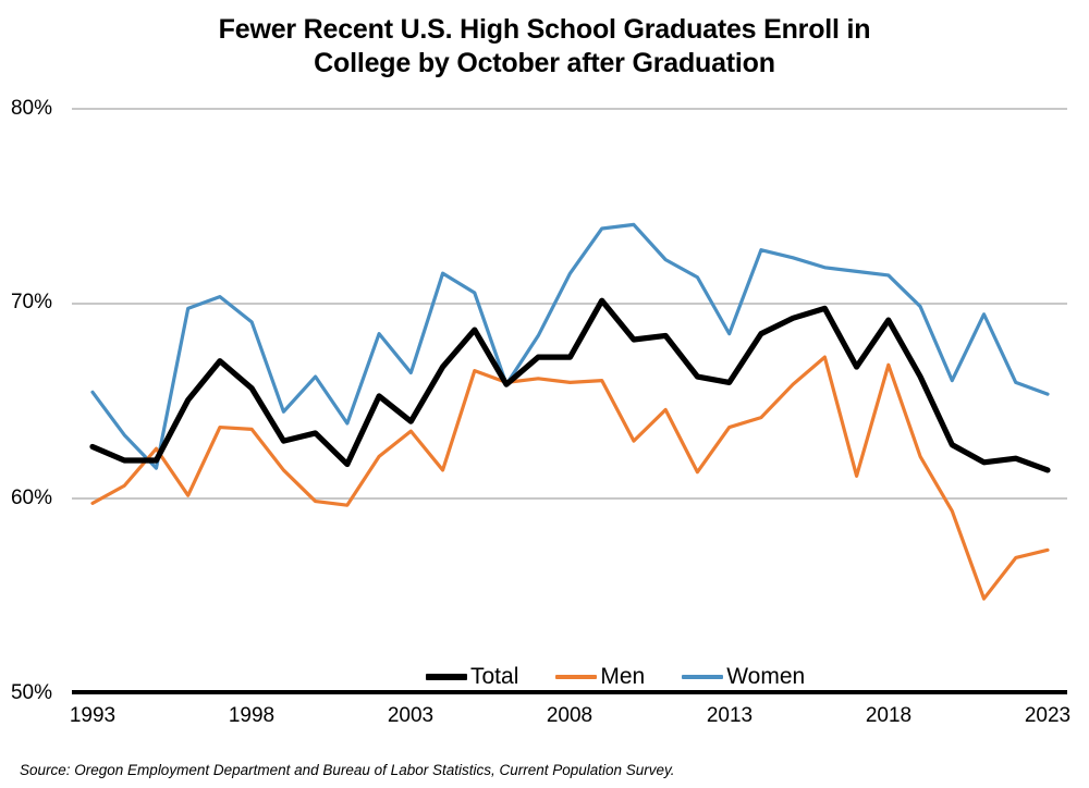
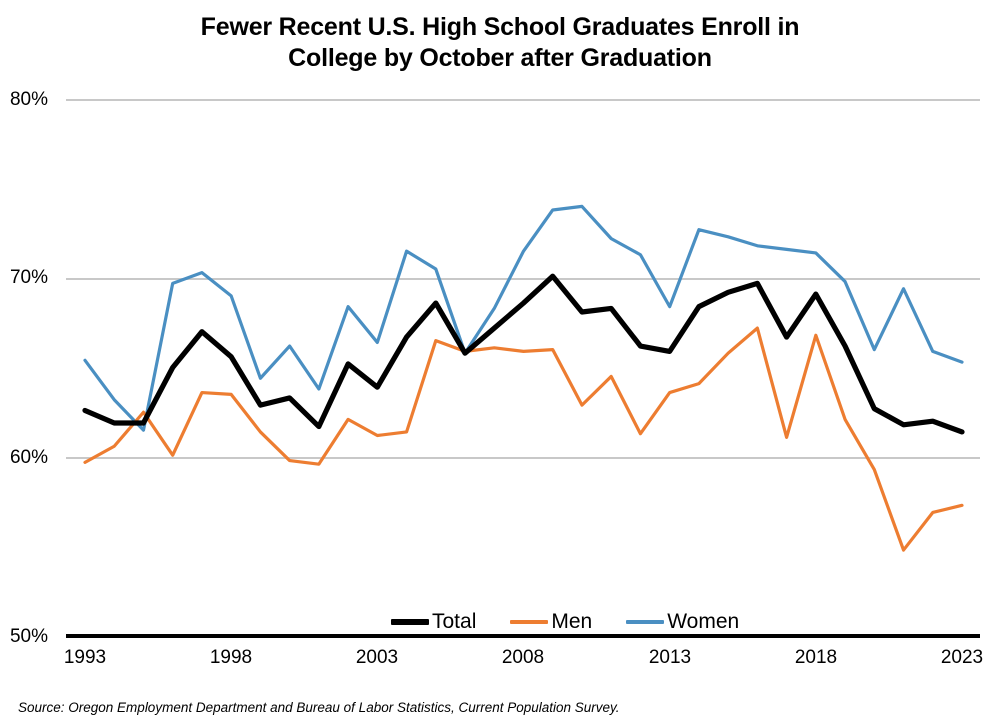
Men/2003: 63.4% -> 61.2%
Total/2008: 67.2% -> 68.6%
